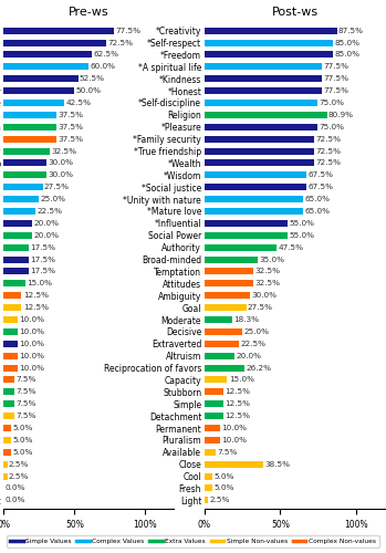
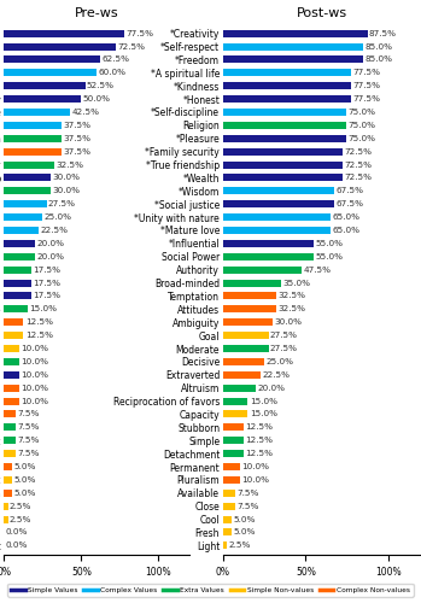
Post-ws/Religion: 80.9% -> 75.0%
Post-ws/Moderate: 18.3% -> 27.5%
Post-ws/Reciprocation of favors: 26.2% -> 15.0%
Post-ws/Close: 38.5% -> 7.5%
